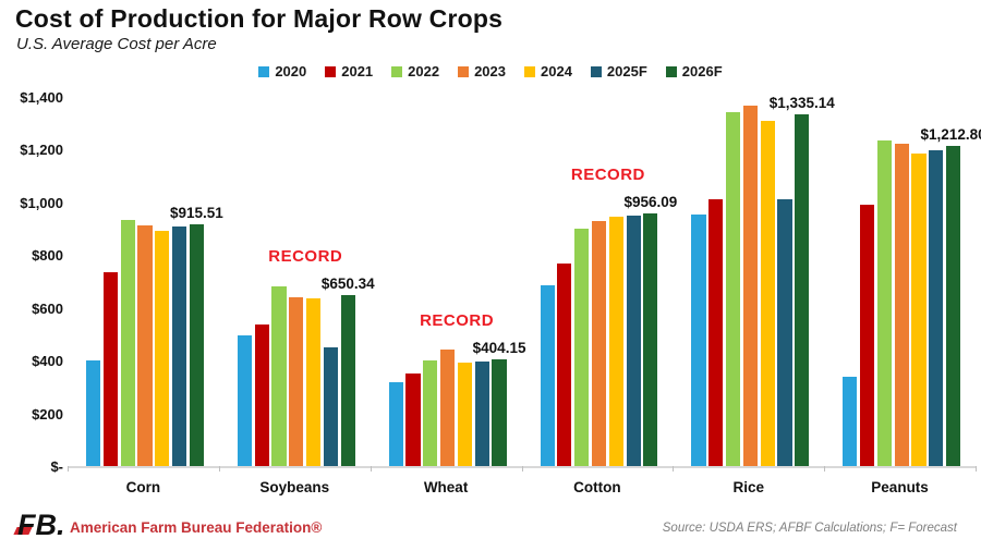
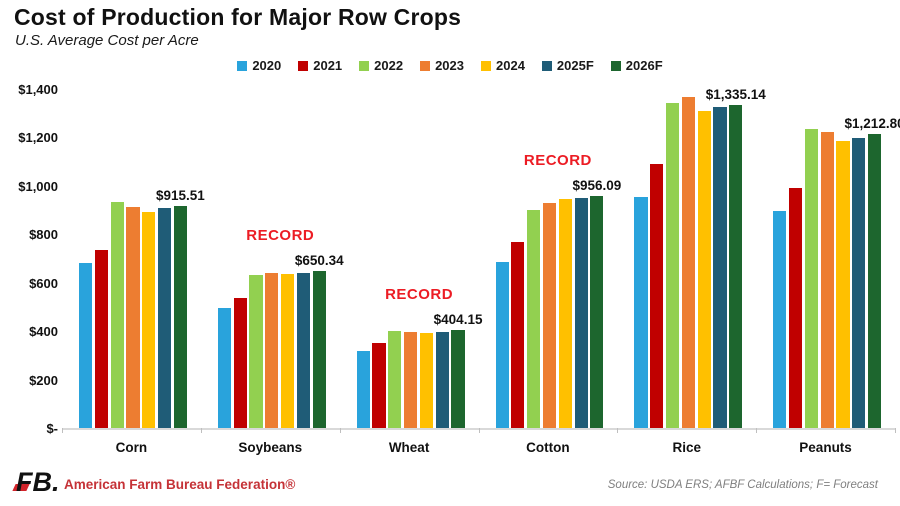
2020/Corn: $400 -> $680
2022/Soybeans: $680 -> $630
2025F/Soybeans: $450 -> $640
2023/Wheat: $440 -> $400
2021/Rice: $1010 -> $1090
2025F/Rice: $1010 -> $1330
2020/Peanuts: $340 -> $900
